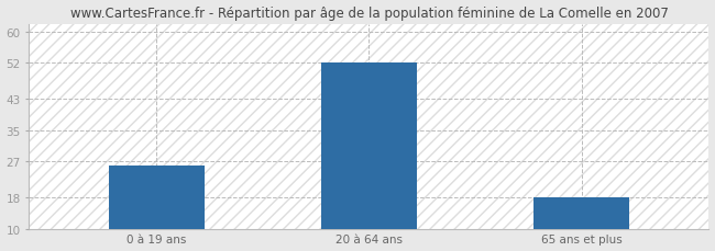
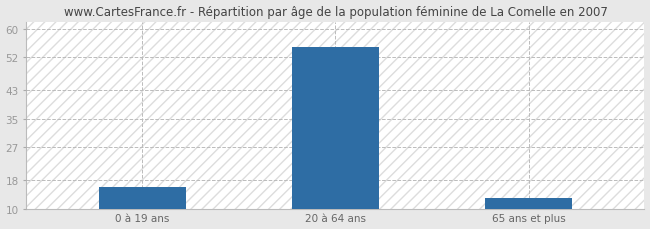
0 à 19 ans: 26 -> 16
20 à 64 ans: 52 -> 55
65 ans et plus: 18 -> 13
